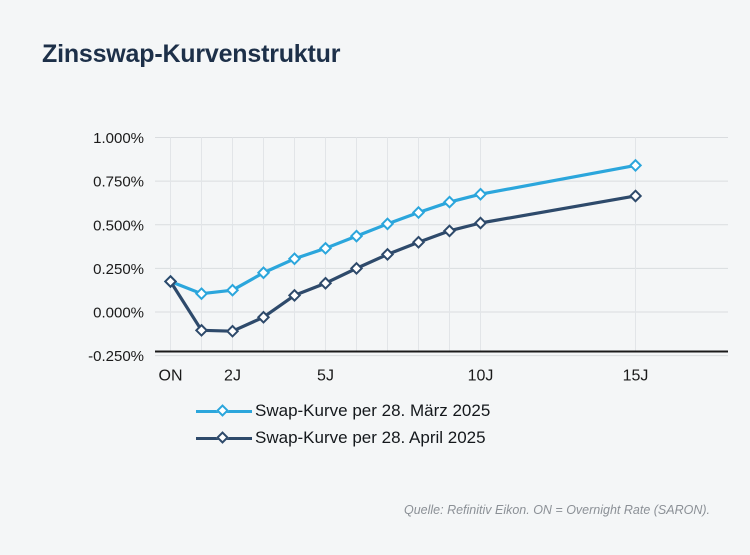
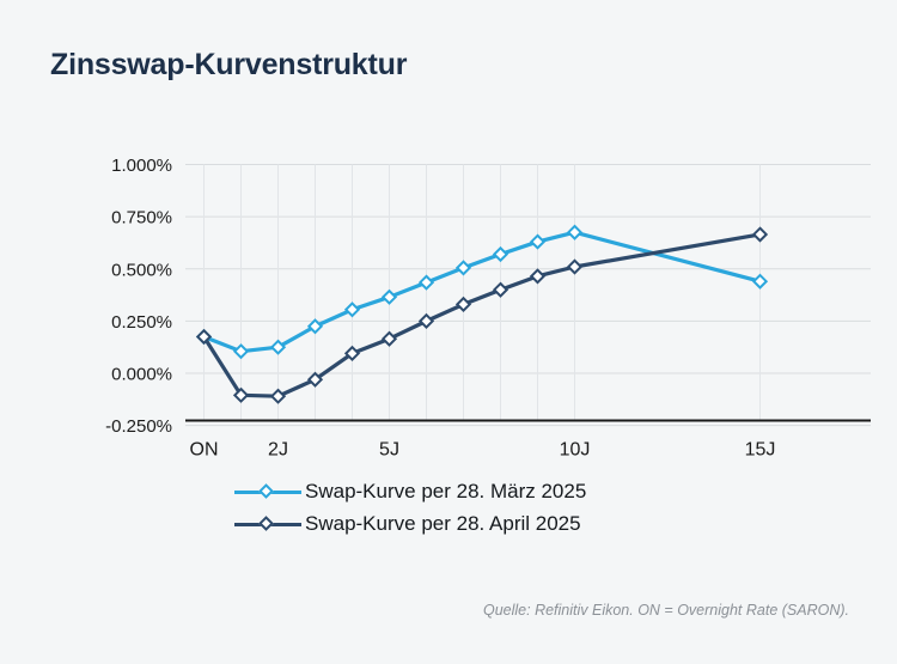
Swap-Kurve per 28. März 2025/15J: 0.84% -> 0.44%
